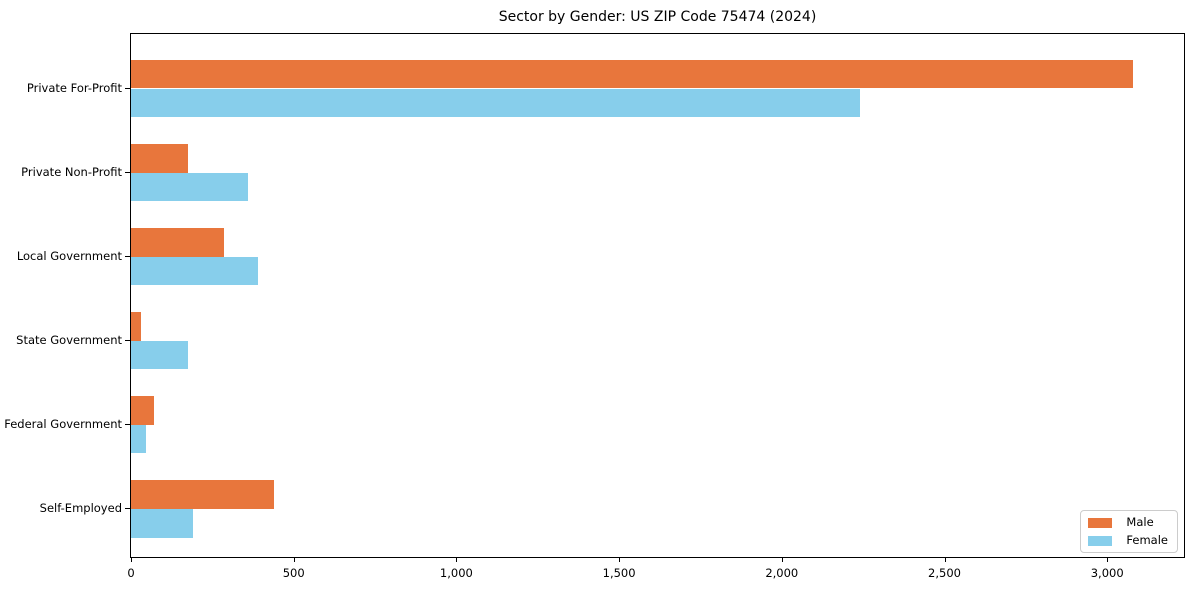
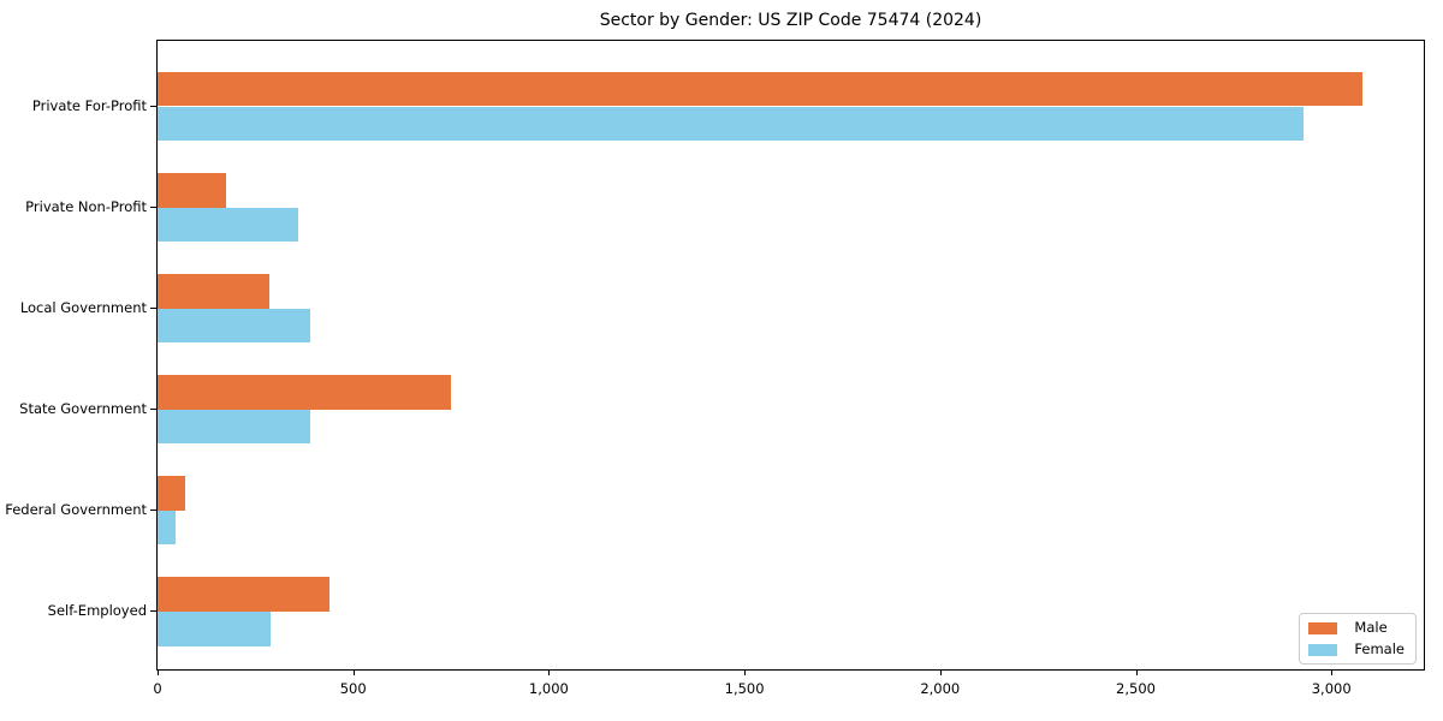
Female/Private For-Profit: 2240 -> 2930
Male/State Government: 30 -> 750
Female/State Government: 180 -> 390
Female/Self-Employed: 190 -> 290
